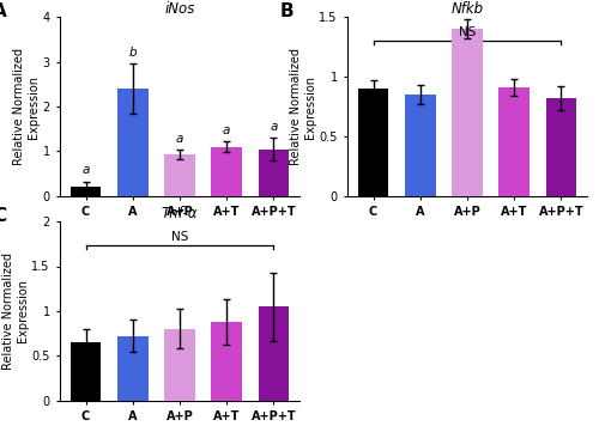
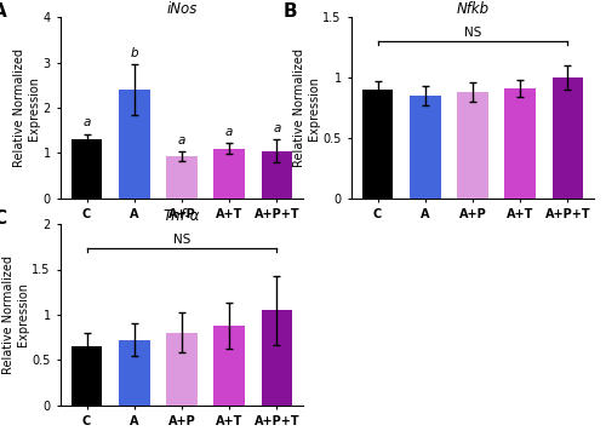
iNos/C: 0.20 -> 1.30
Nfkb/A+P: 1.40 -> 0.88
Nfkb/A+P+T: 0.82 -> 1.00
